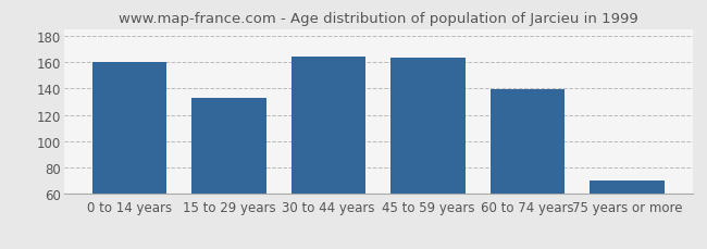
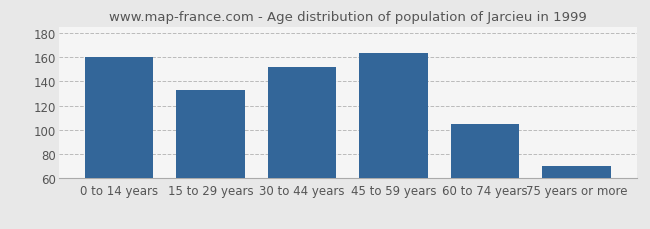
30 to 44 years: 164 -> 152
60 to 74 years: 139 -> 105
